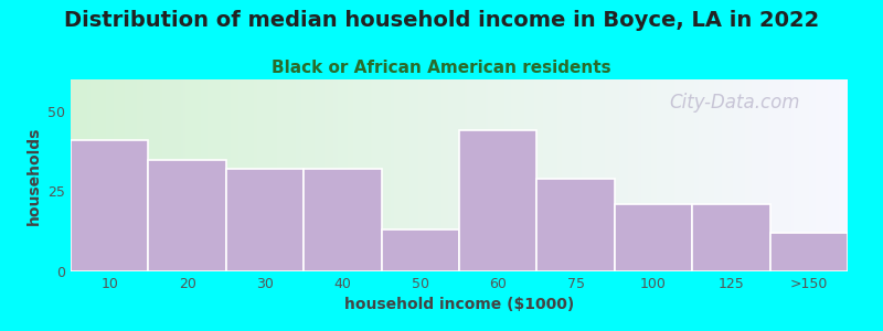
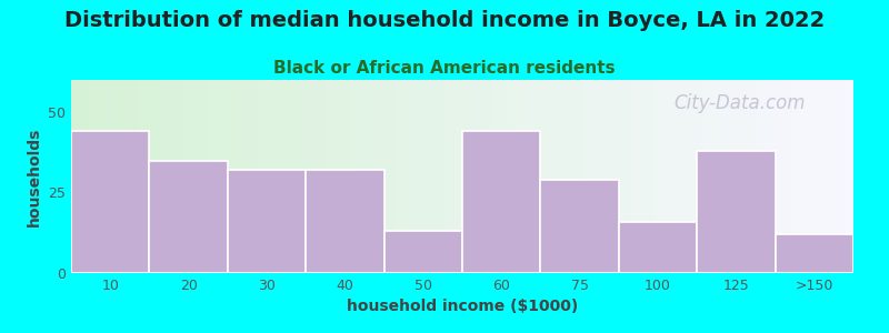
10: 41 -> 44
100: 21 -> 16
125: 21 -> 38
